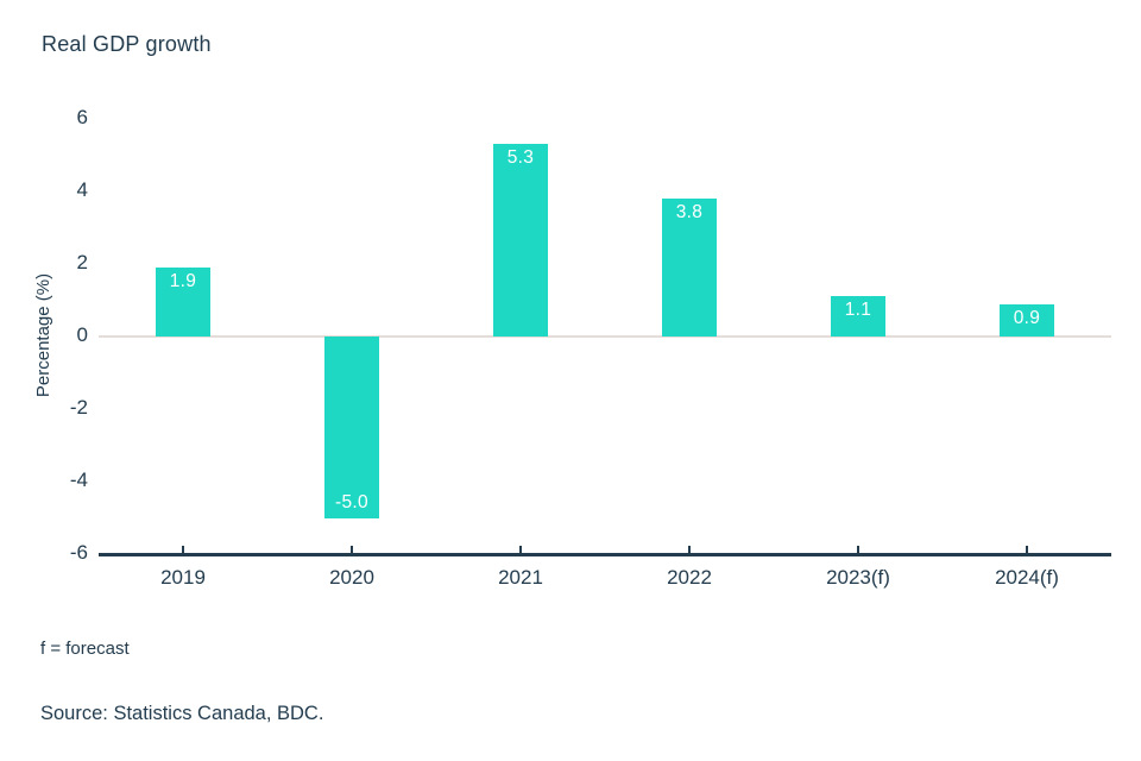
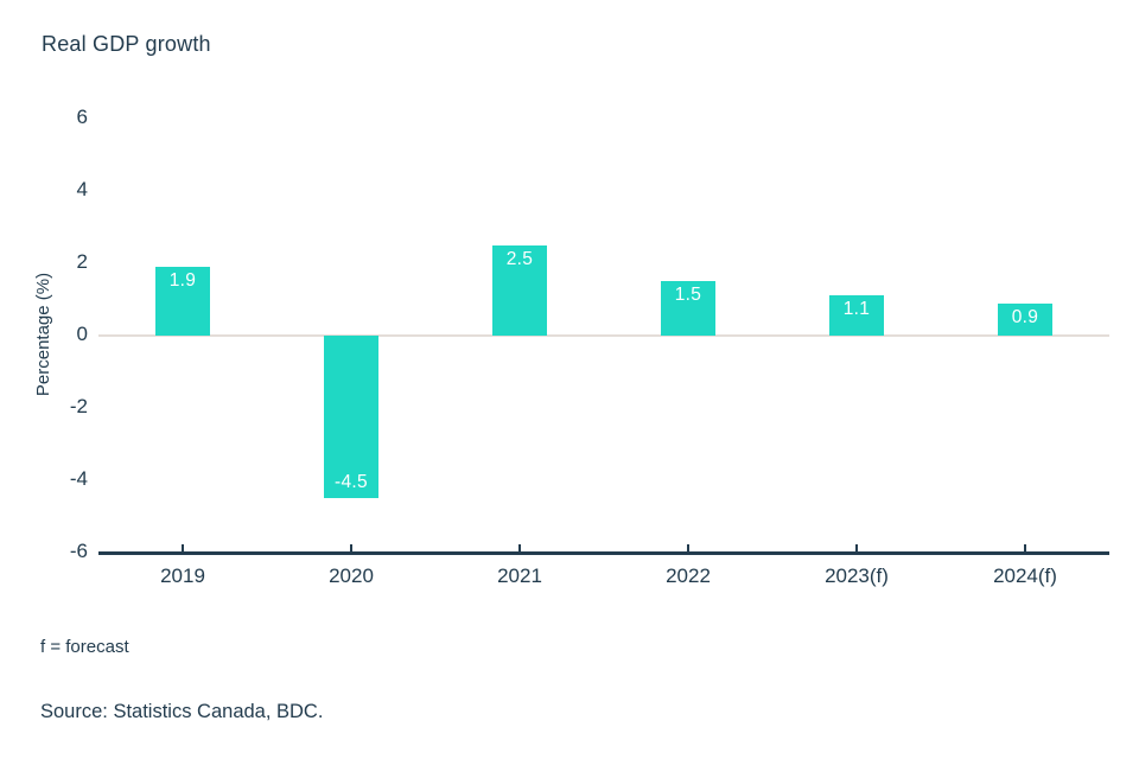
2020: -5.0 -> -4.5
2021: 5.3 -> 2.5
2022: 3.8 -> 1.5
